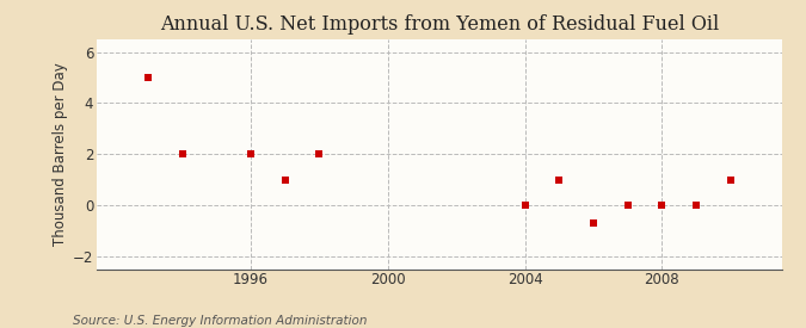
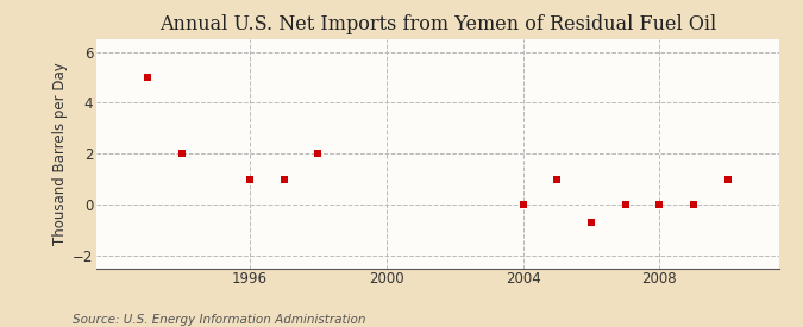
1996: 2.0 -> 1.0
